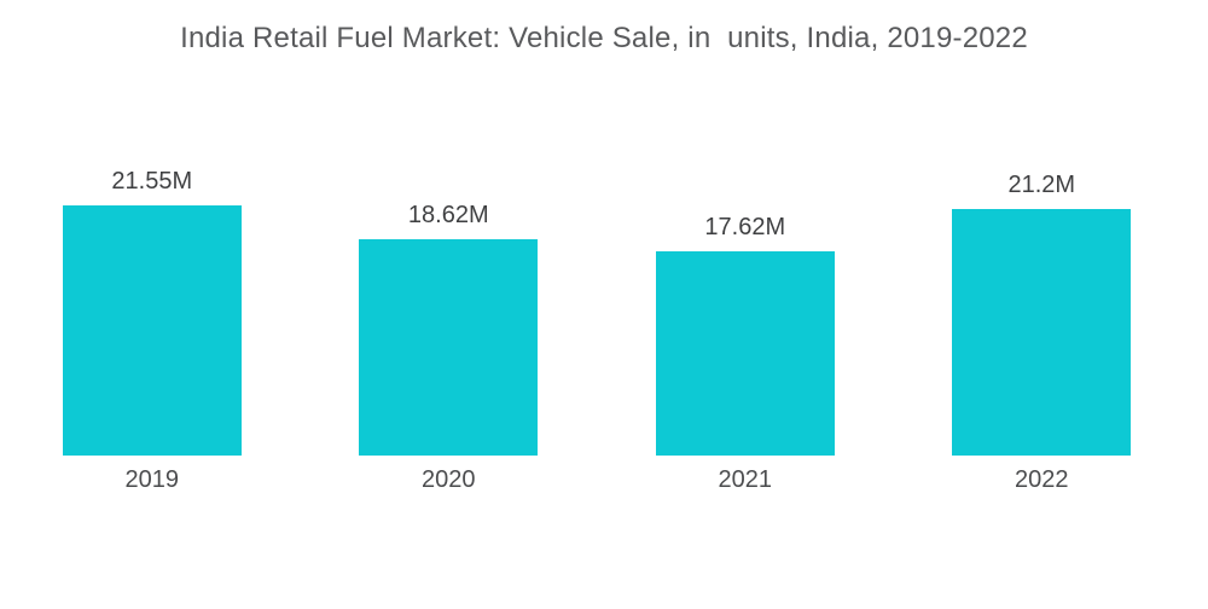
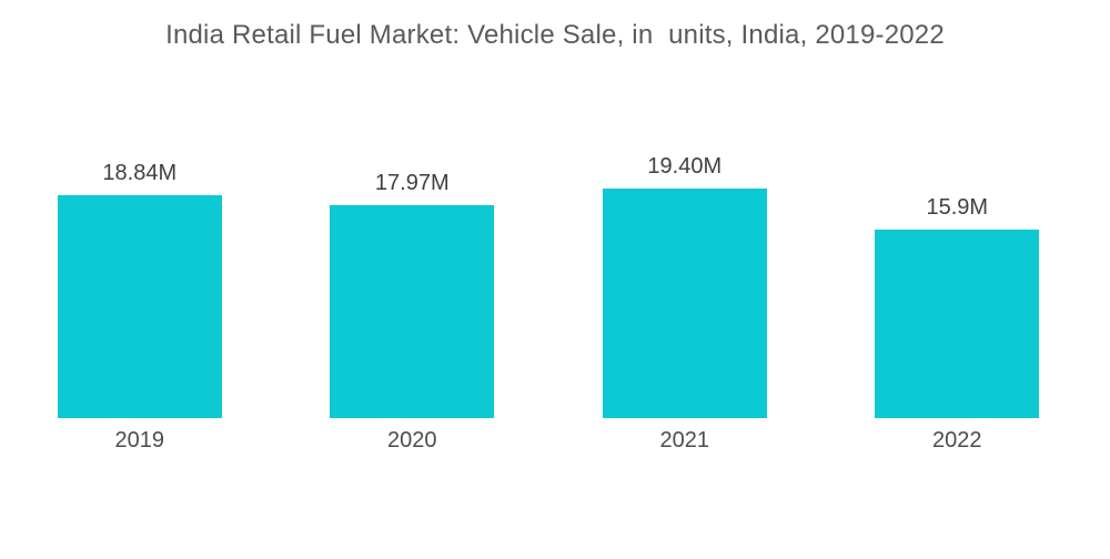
2019: 21.55M -> 18.84M
2020: 18.62M -> 17.97M
2021: 17.62M -> 19.40M
2022: 21.2M -> 15.9M
